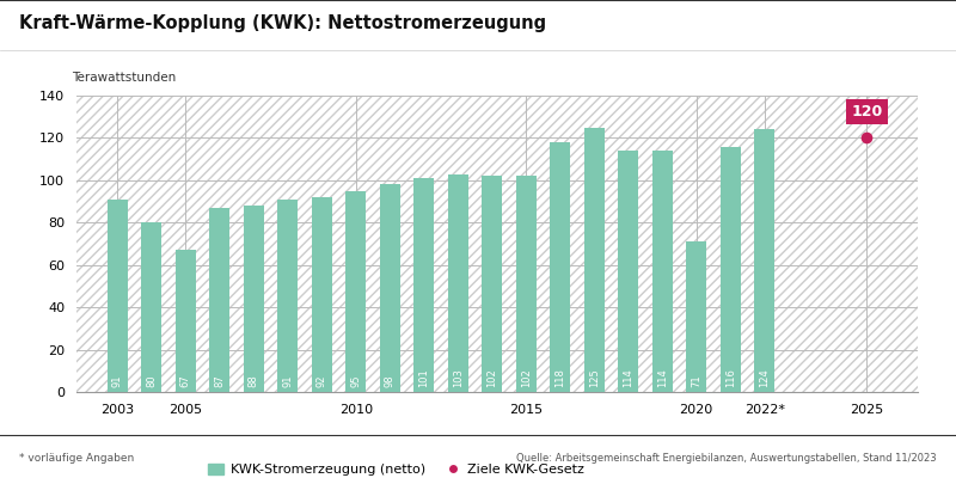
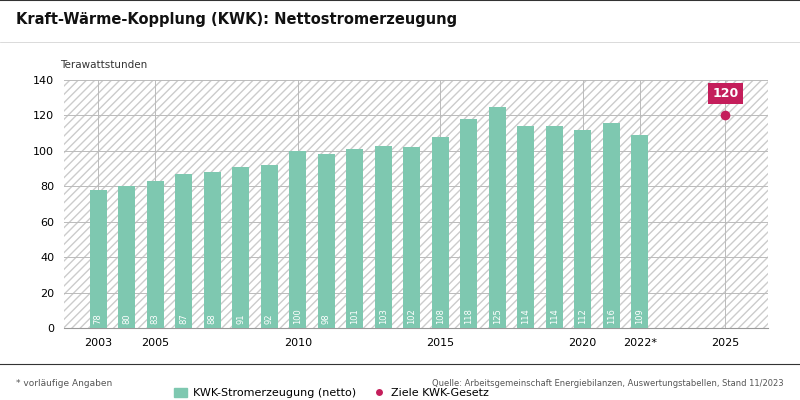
2003: 91 -> 78
2005: 67 -> 83
2010: 95 -> 100
2015: 102 -> 108
2020: 71 -> 112
2022*: 124 -> 109
